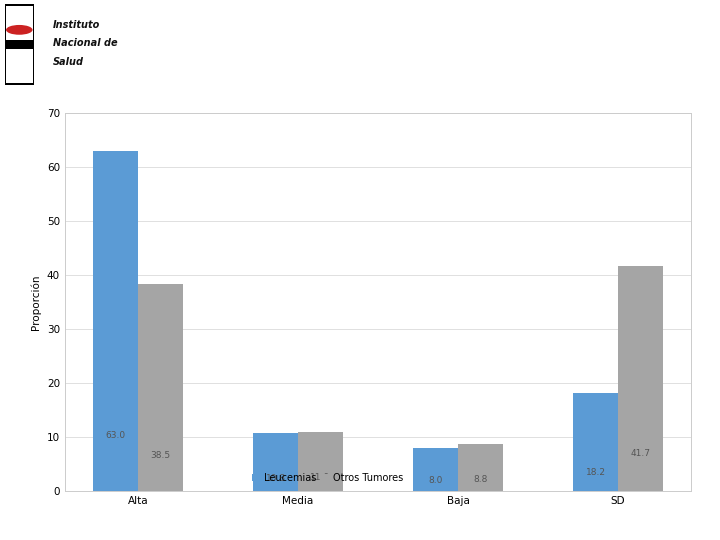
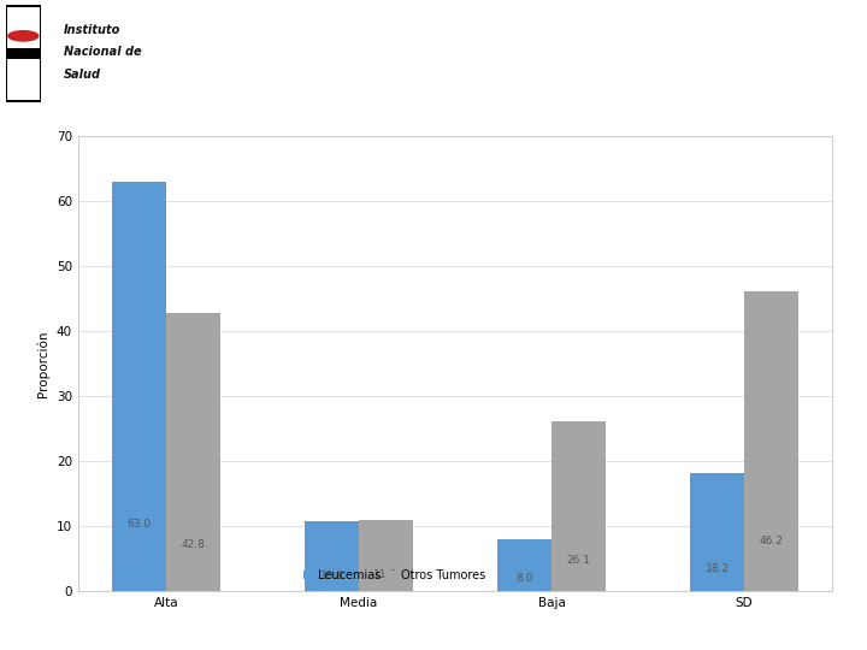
Otros Tumores/Alta: 38.5 -> 42.8
Otros Tumores/Baja: 8.8 -> 26.1
Otros Tumores/SD: 41.7 -> 46.2
